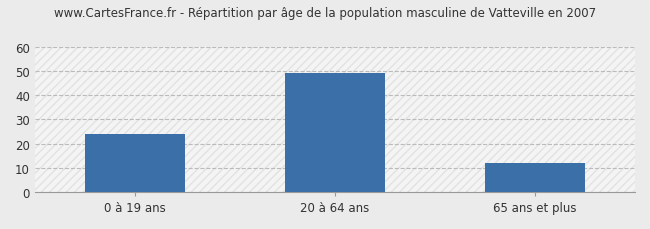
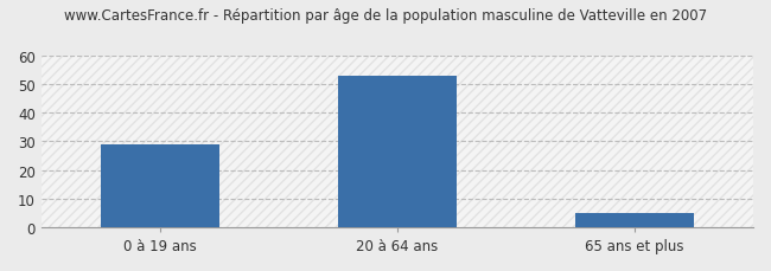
0 à 19 ans: 24 -> 29
20 à 64 ans: 49 -> 53
65 ans et plus: 12 -> 5
